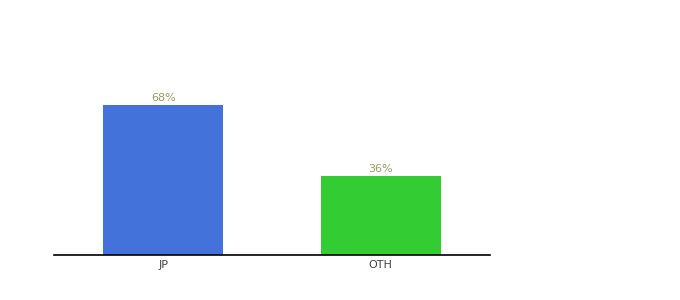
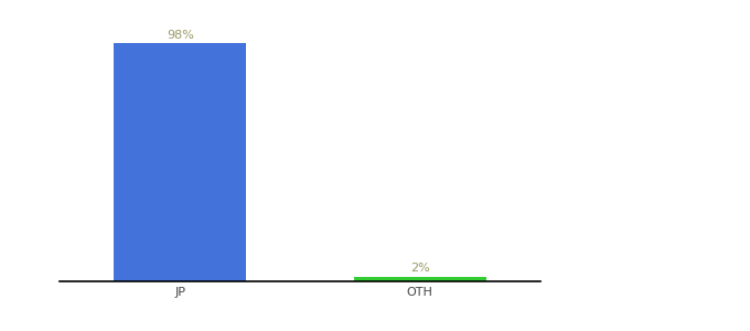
JP: 68% -> 98%
OTH: 36% -> 2%
